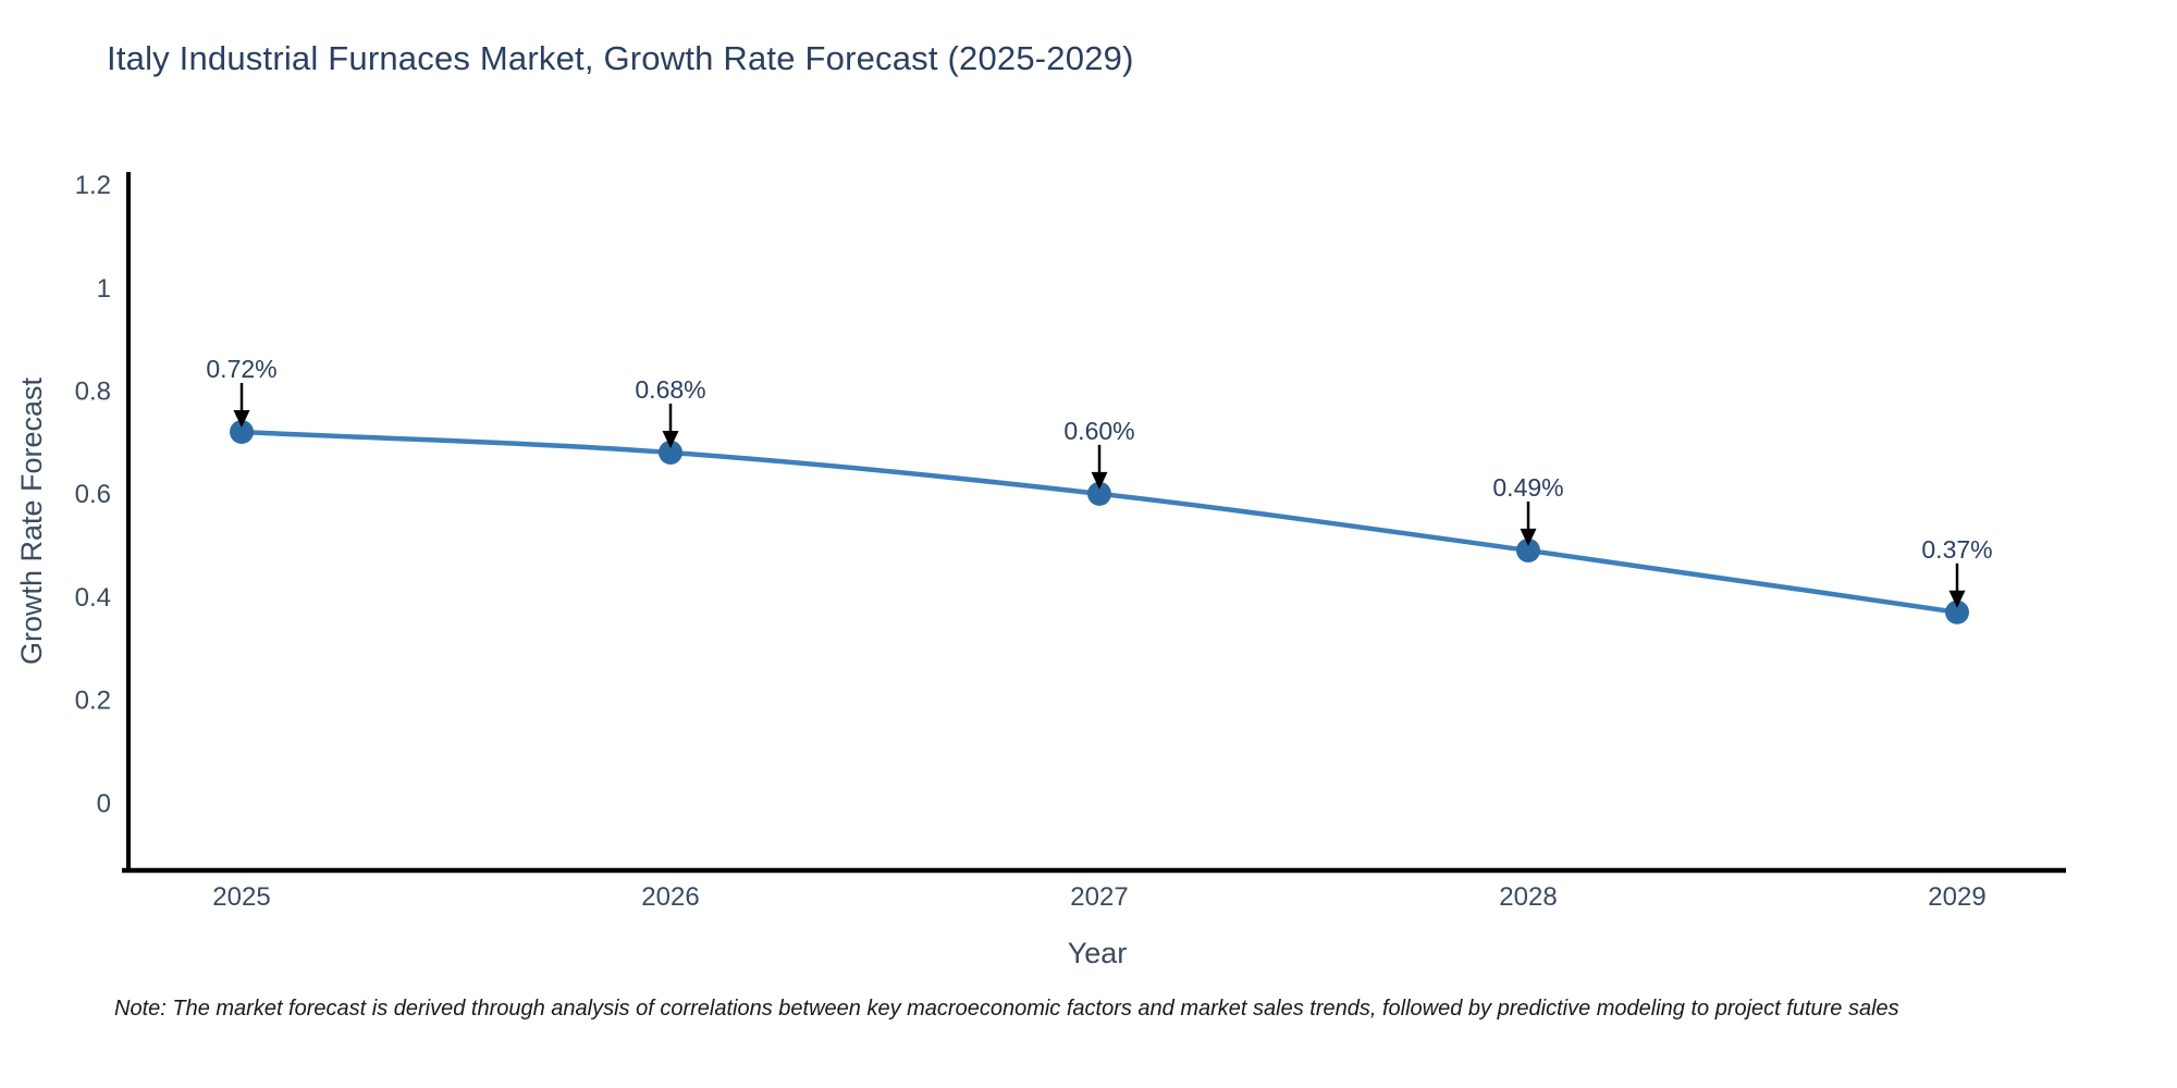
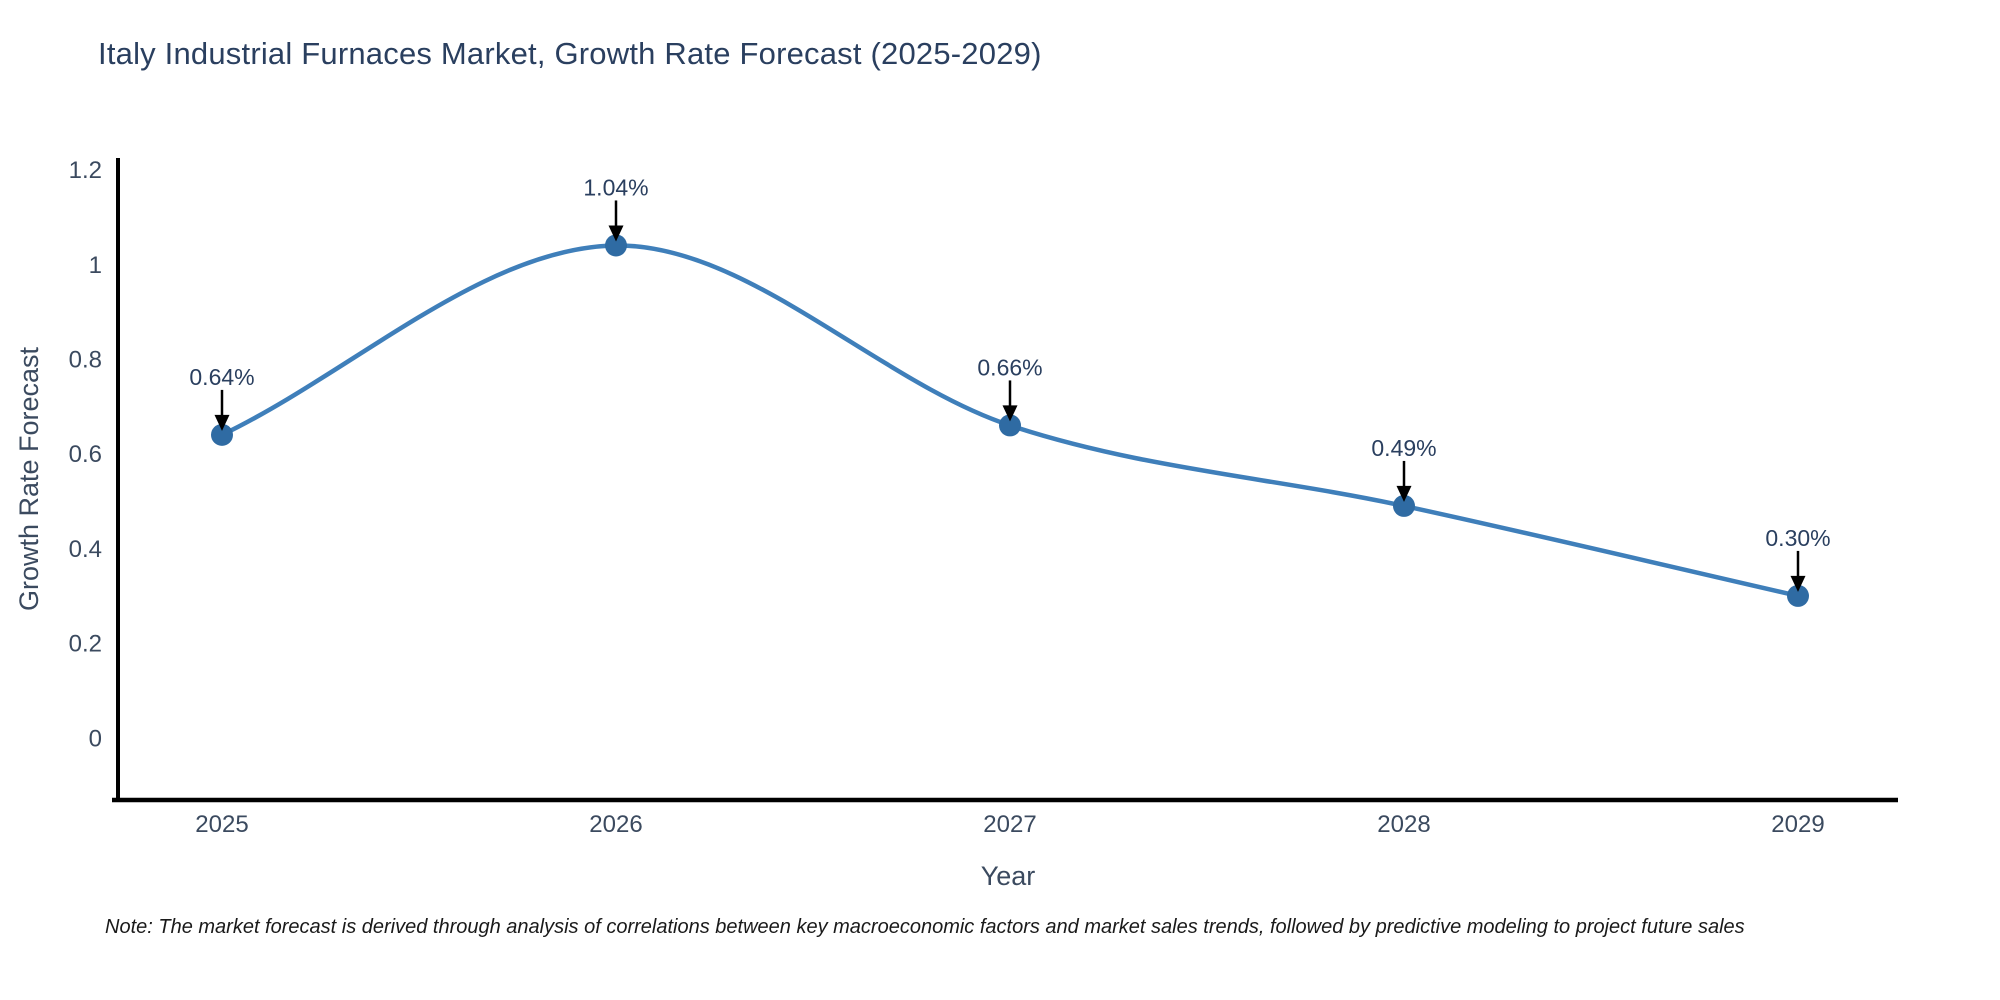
2025: 0.72% -> 0.64%
2026: 0.68% -> 1.04%
2027: 0.60% -> 0.66%
2029: 0.37% -> 0.30%
